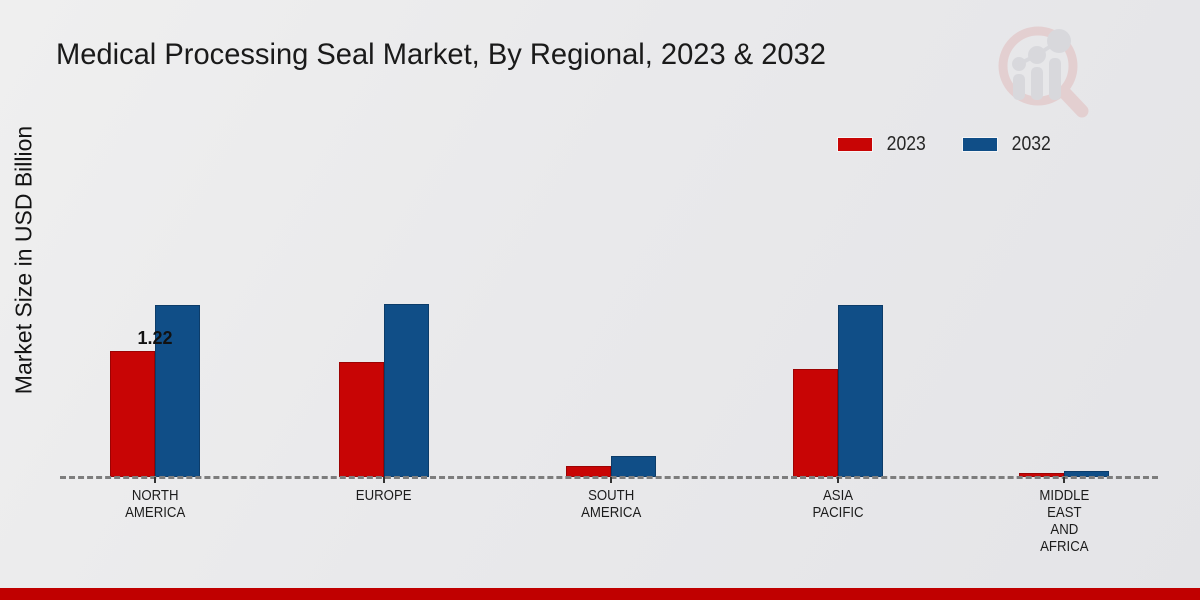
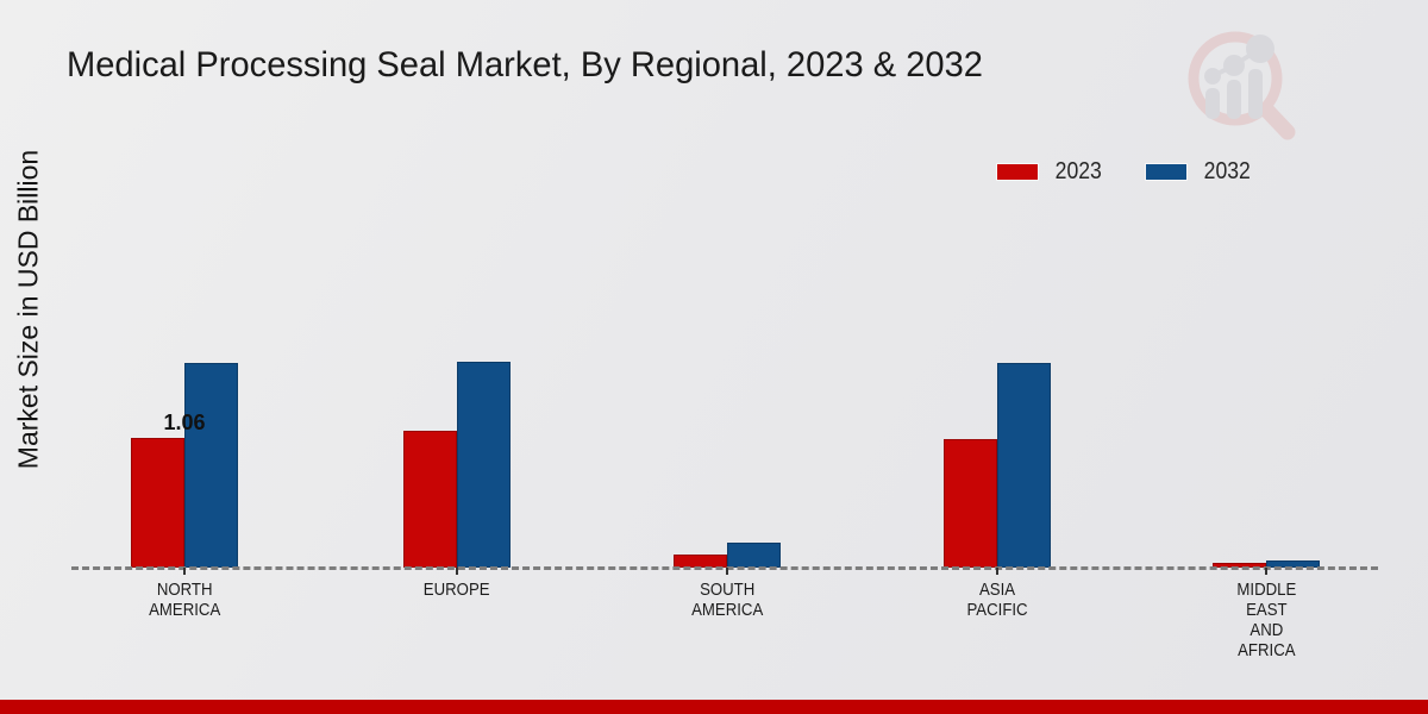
2023/NORTH AMERICA: 1.22 -> 1.06
